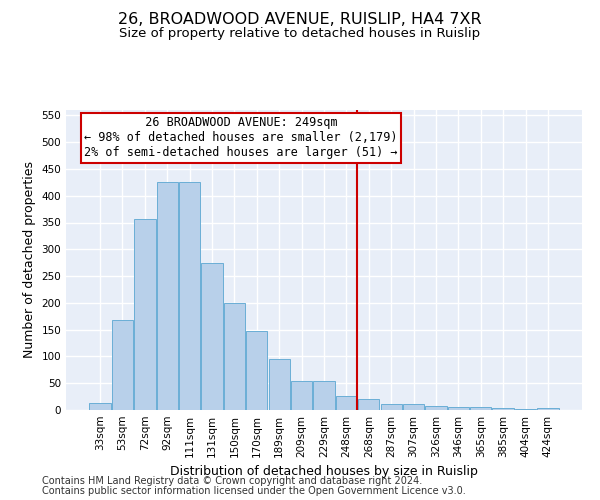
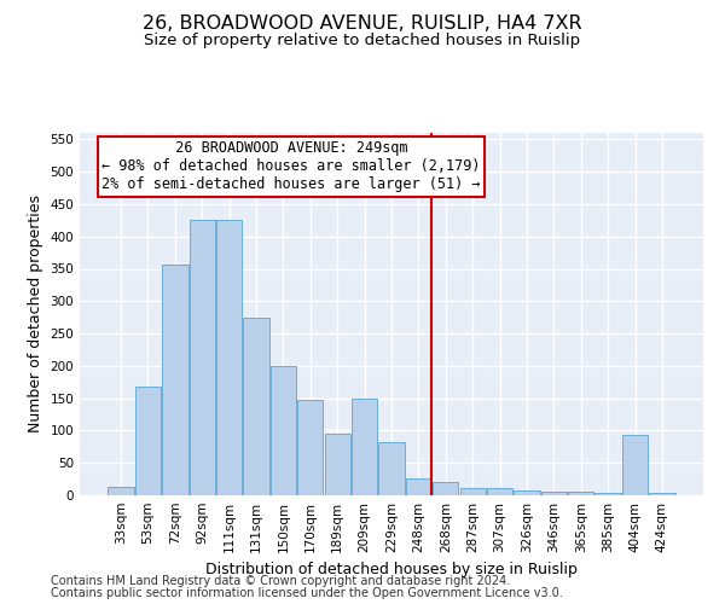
209sqm: 55 -> 150
229sqm: 55 -> 82
404sqm: 1 -> 94
